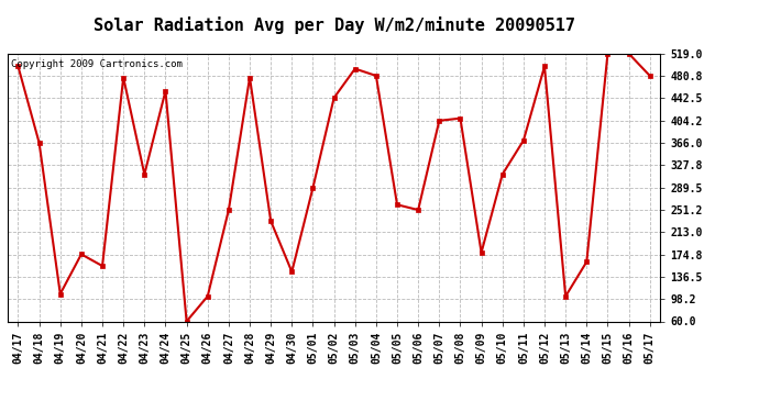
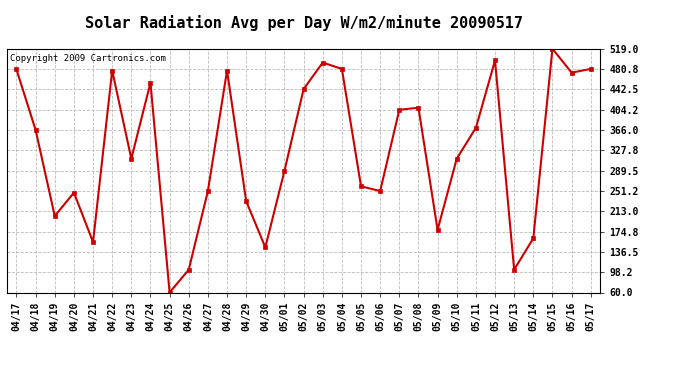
04/17: 497 -> 480
04/19: 107 -> 204
04/20: 175 -> 248
05/16: 519 -> 474
